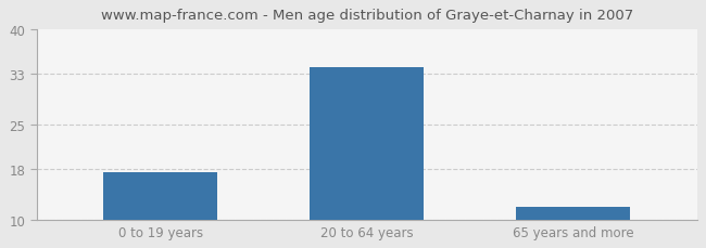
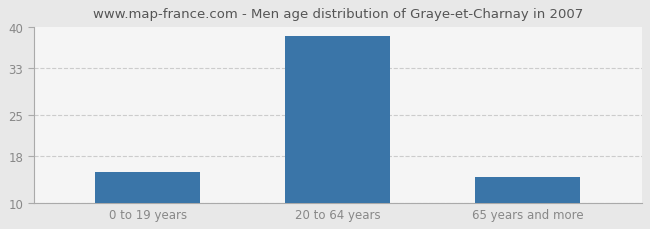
0 to 19 years: 17.5 -> 15.2
20 to 64 years: 34.0 -> 38.4
65 years and more: 12.0 -> 14.4
